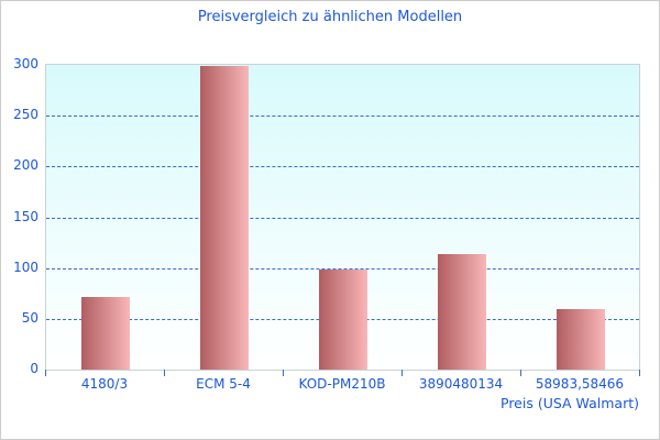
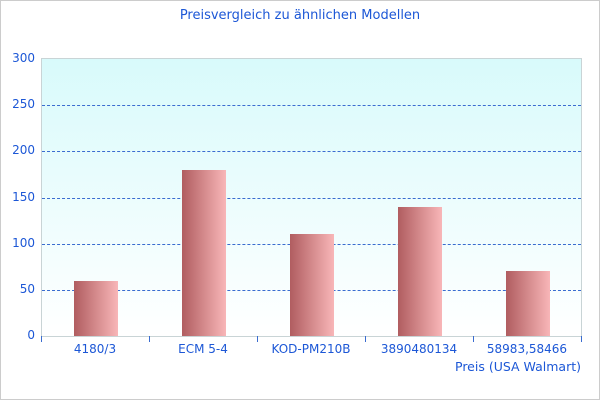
4180/3: 70 -> 60
ECM 5-4: 300 -> 180
KOD-PM210B: 100 -> 110
3890480134: 110 -> 140
58983,58466: 60 -> 70
